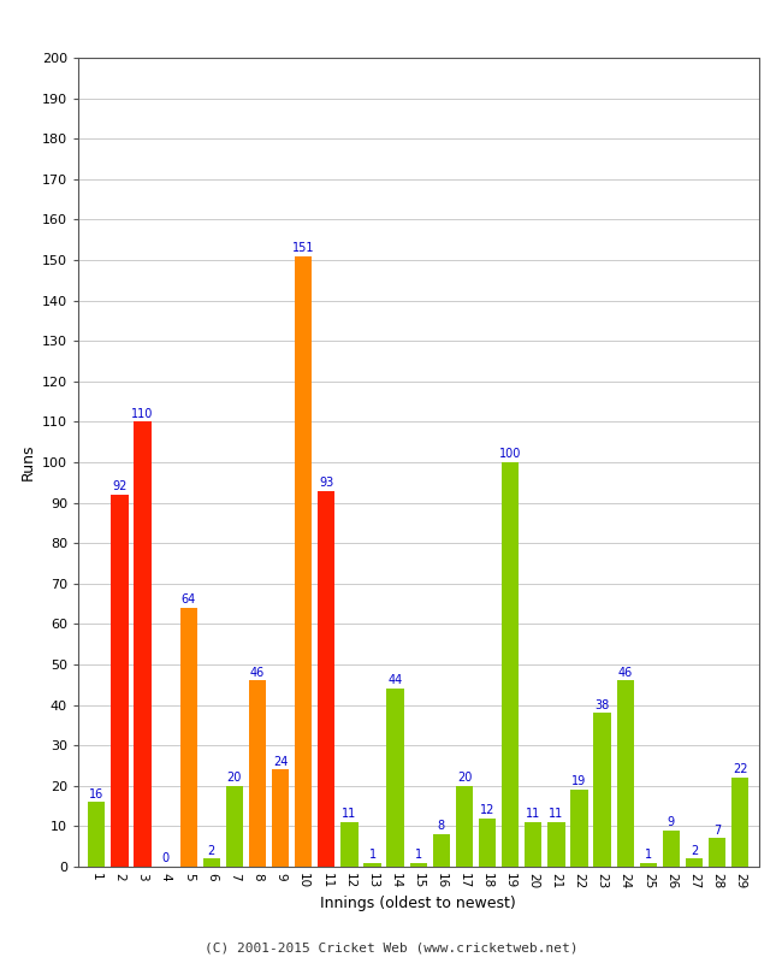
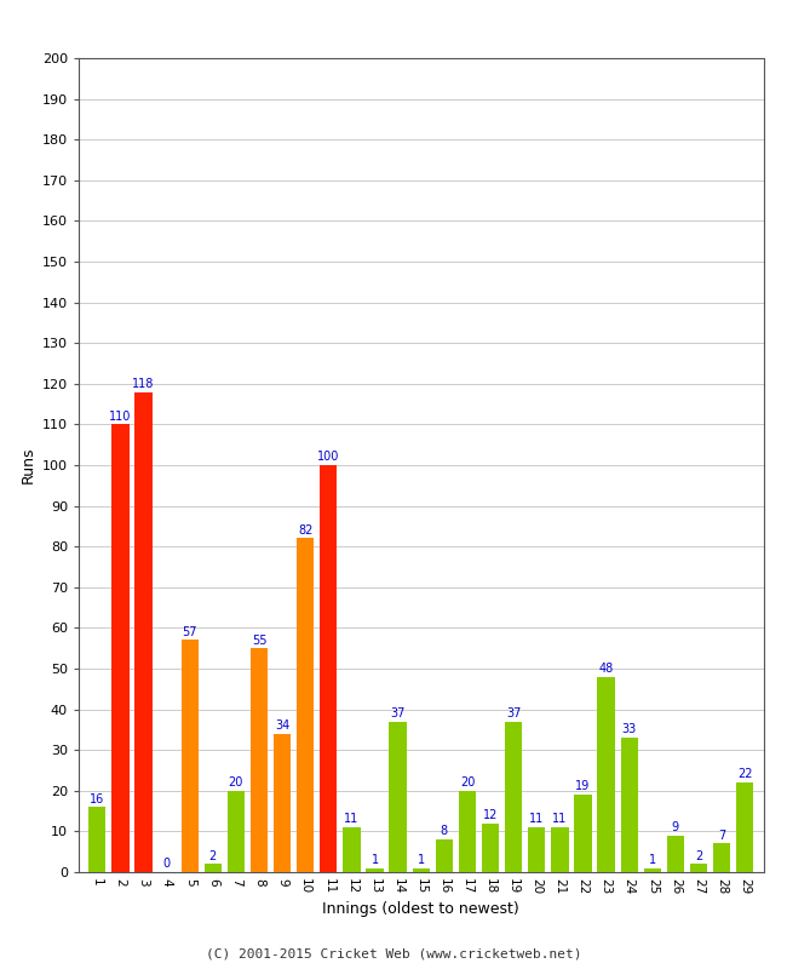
2: 92 -> 110
3: 110 -> 118
5: 64 -> 57
8: 46 -> 55
9: 24 -> 34
10: 151 -> 82
11: 93 -> 100
14: 44 -> 37
19: 100 -> 37
23: 38 -> 48
24: 46 -> 33
